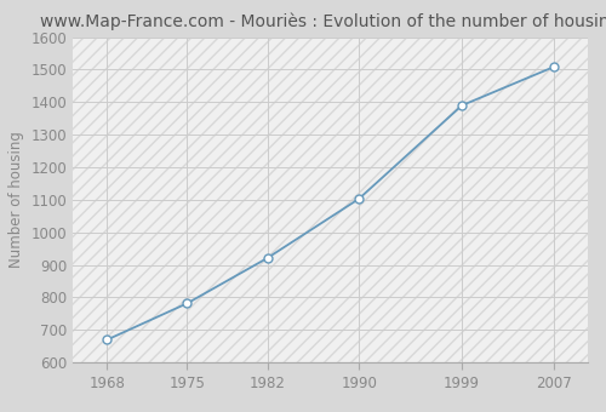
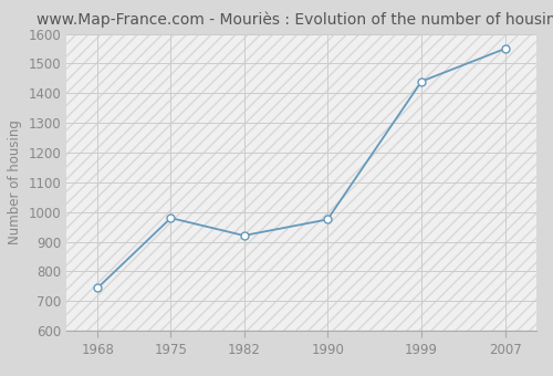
1968: 670 -> 745
1975: 782 -> 980
1990: 1103 -> 975
1999: 1390 -> 1440
2007: 1508 -> 1550
